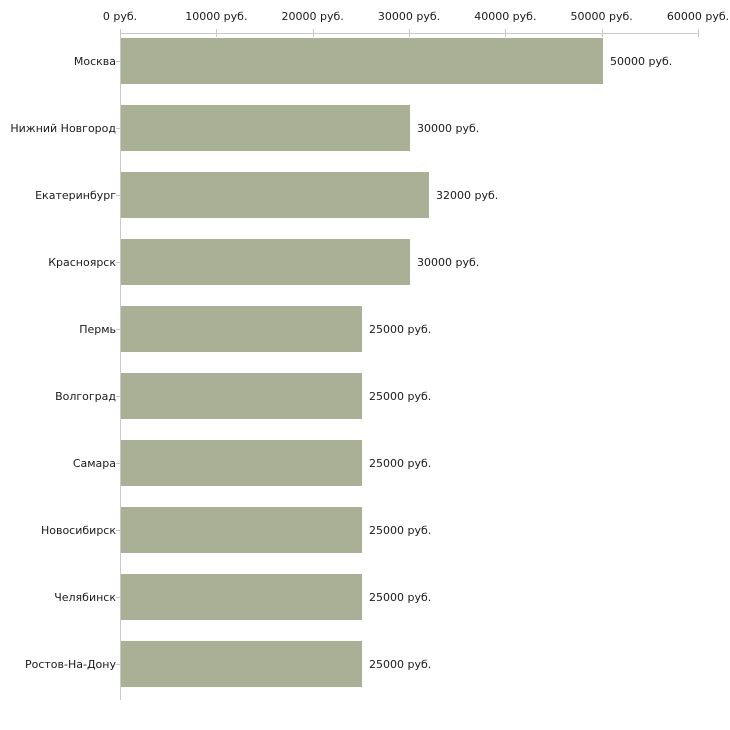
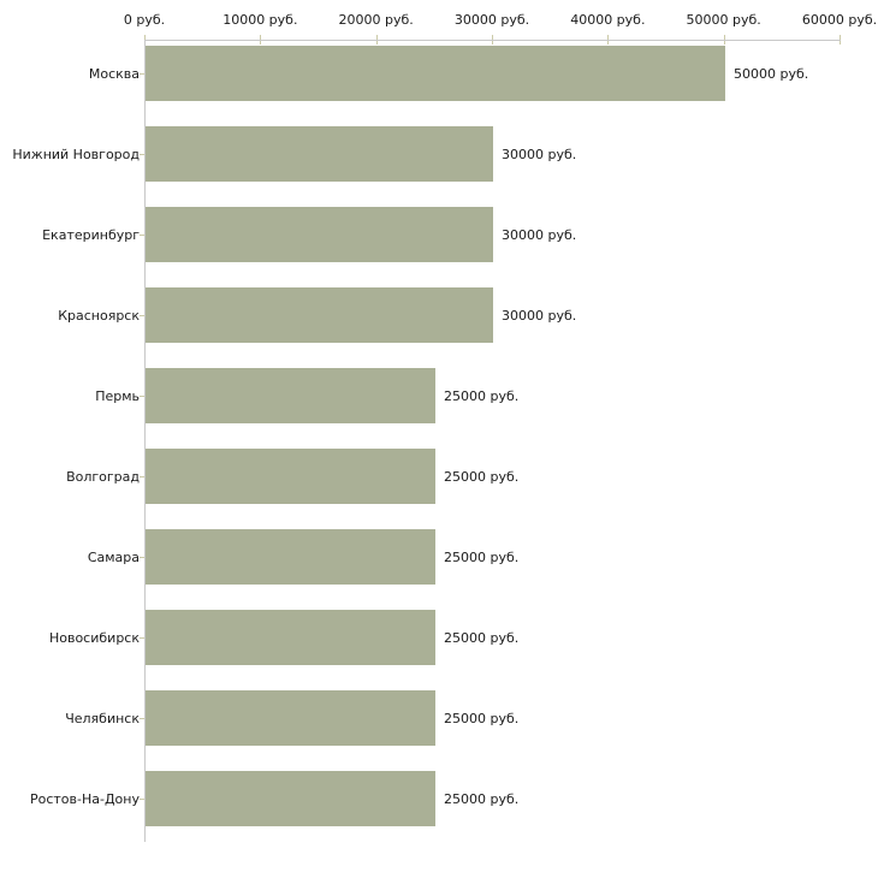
Екатеринбург: 32000 -> 30000
